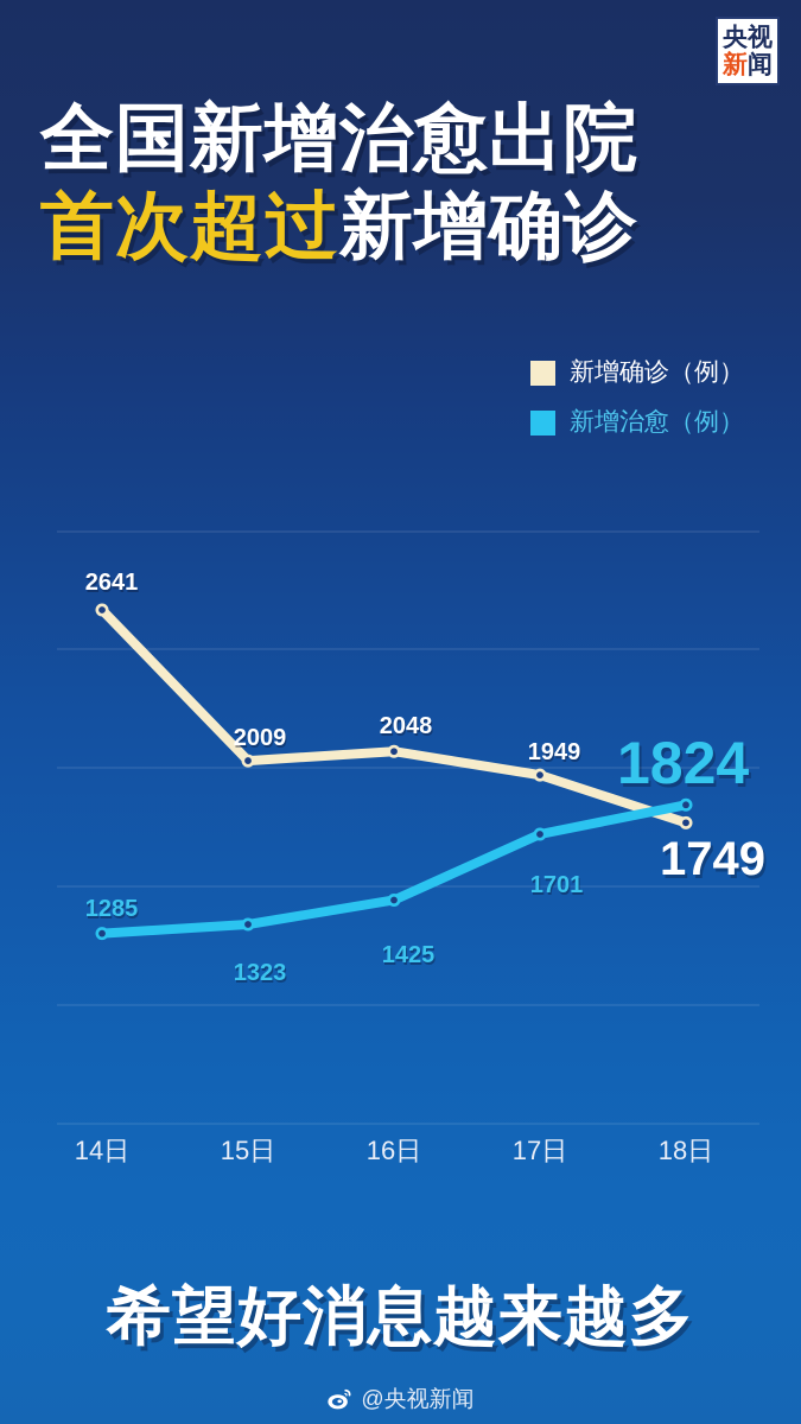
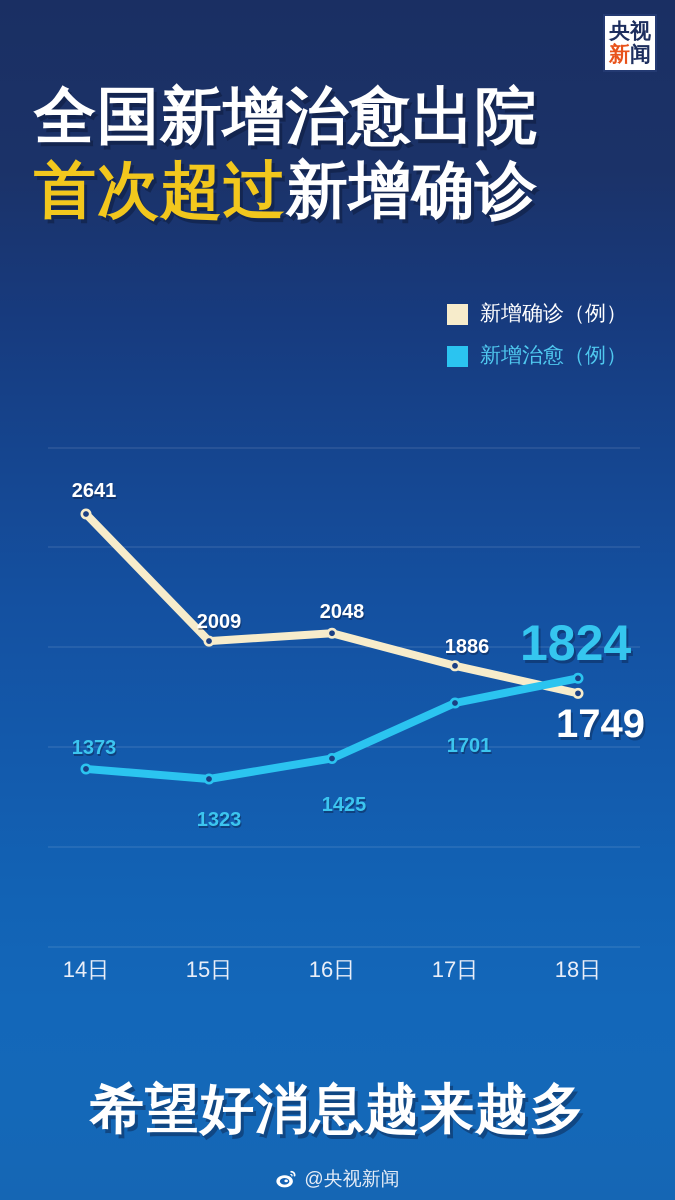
新增治愈（例）/14日: 1285 -> 1373
新增确诊（例）/17日: 1949 -> 1886
